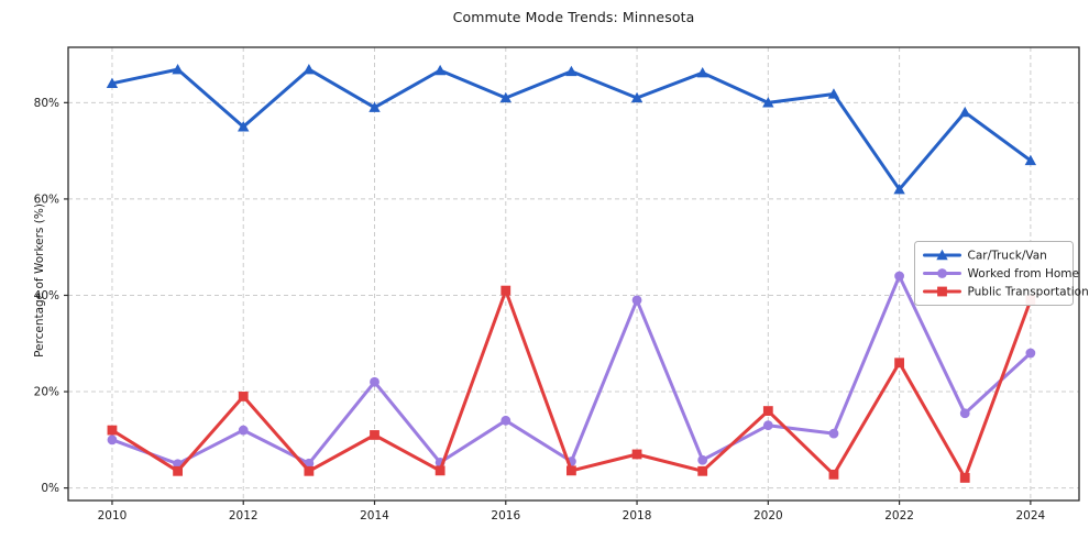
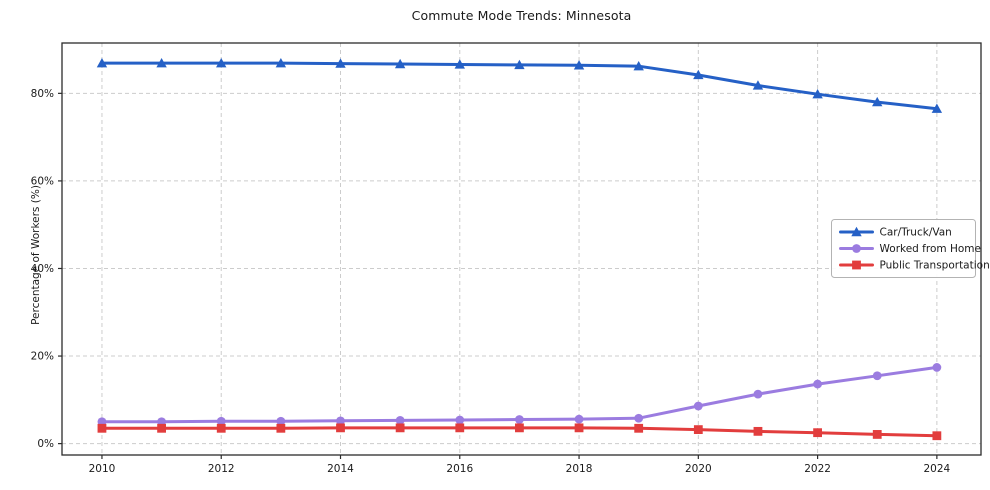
Car/Truck/Van/2010: 84% -> 87%
Worked from Home/2010: 10% -> 5%
Public Transportation/2010: 12% -> 4%
Car/Truck/Van/2012: 75% -> 87%
Worked from Home/2012: 12% -> 5%
Public Transportation/2012: 19% -> 4%
Car/Truck/Van/2014: 79% -> 87%
Worked from Home/2014: 22% -> 5%
Public Transportation/2014: 11% -> 4%
Car/Truck/Van/2016: 81% -> 87%
Worked from Home/2016: 14% -> 5%
Public Transportation/2016: 41% -> 4%
Car/Truck/Van/2018: 81% -> 86%
Worked from Home/2018: 39% -> 6%
Public Transportation/2018: 7% -> 4%
Car/Truck/Van/2020: 80% -> 84%
Worked from Home/2020: 13% -> 9%
Public Transportation/2020: 16% -> 3%
Car/Truck/Van/2022: 62% -> 80%
Worked from Home/2022: 44% -> 14%
Public Transportation/2022: 26% -> 2%
Car/Truck/Van/2024: 68% -> 76%
Worked from Home/2024: 28% -> 17%
Public Transportation/2024: 39% -> 2%
